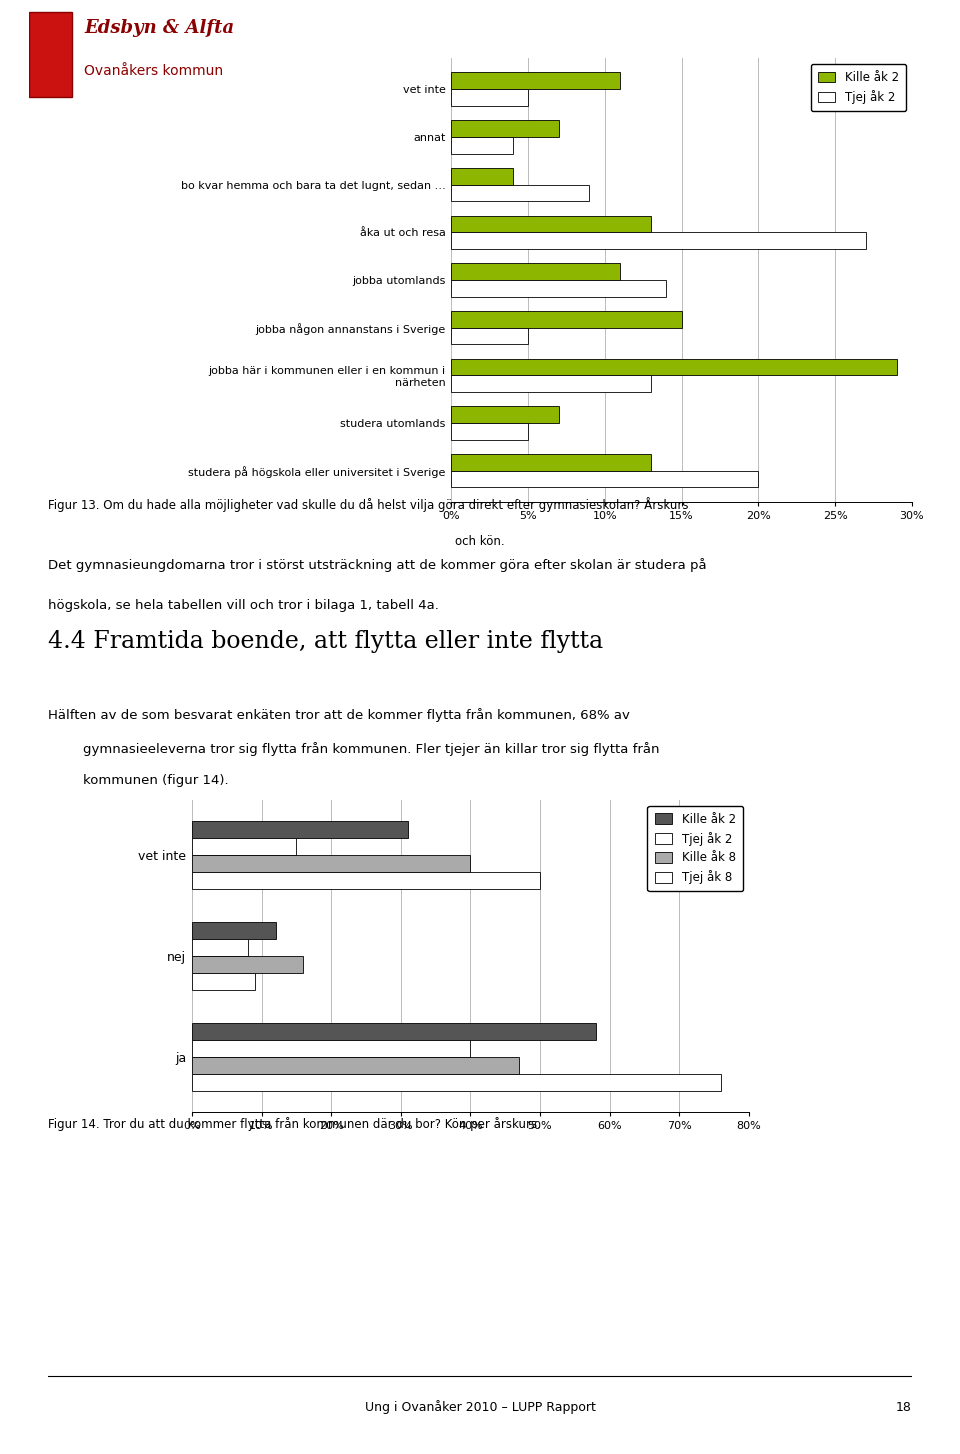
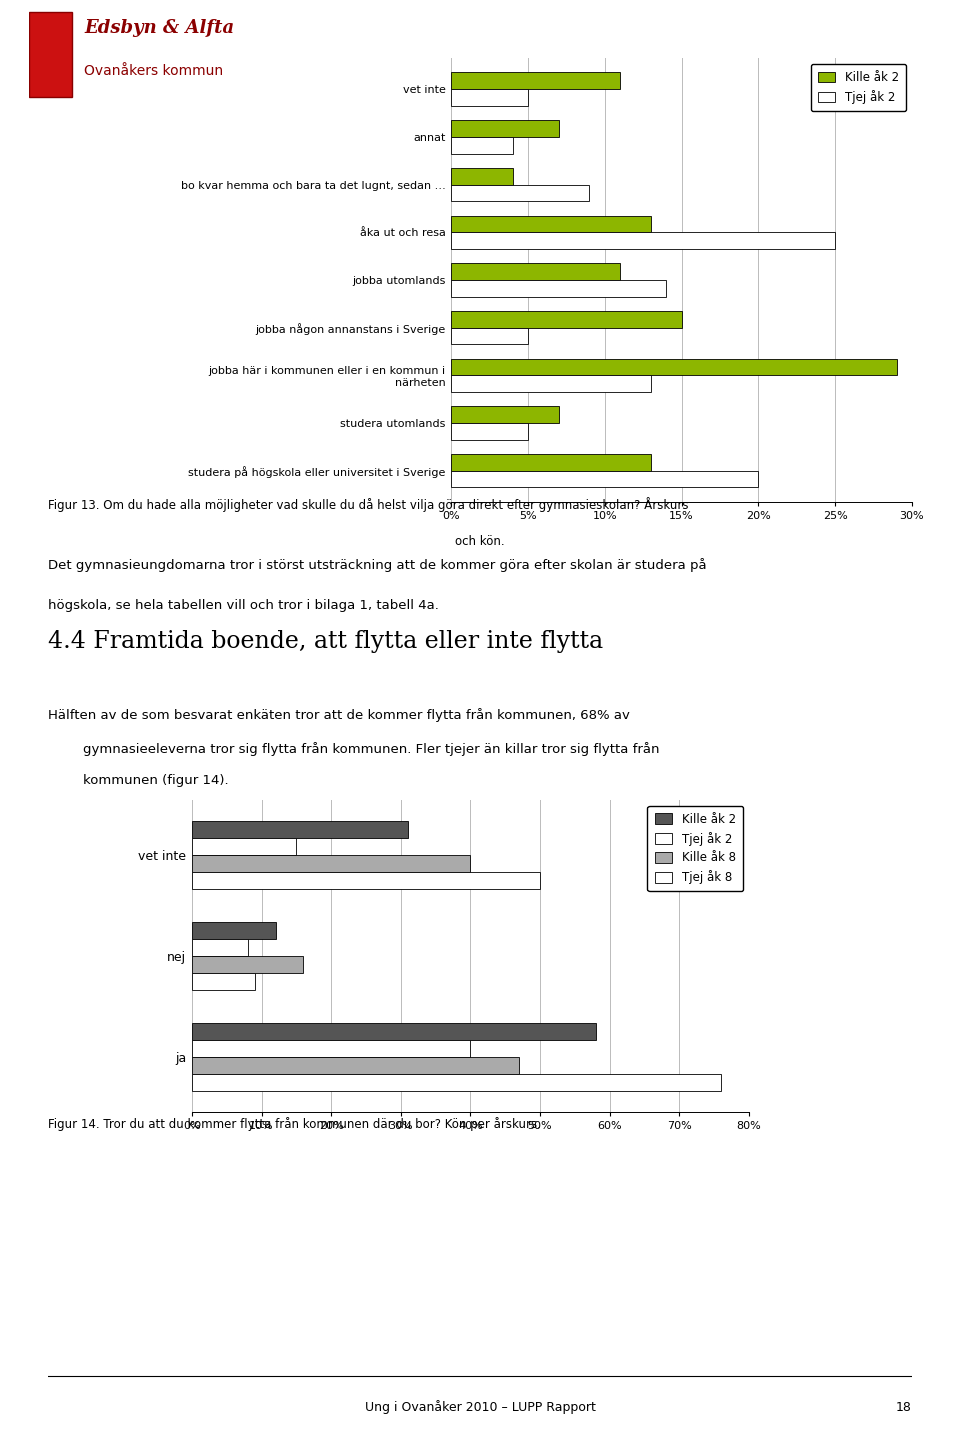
Tjej åk 2/åka ut och resa: 27% -> 25%
